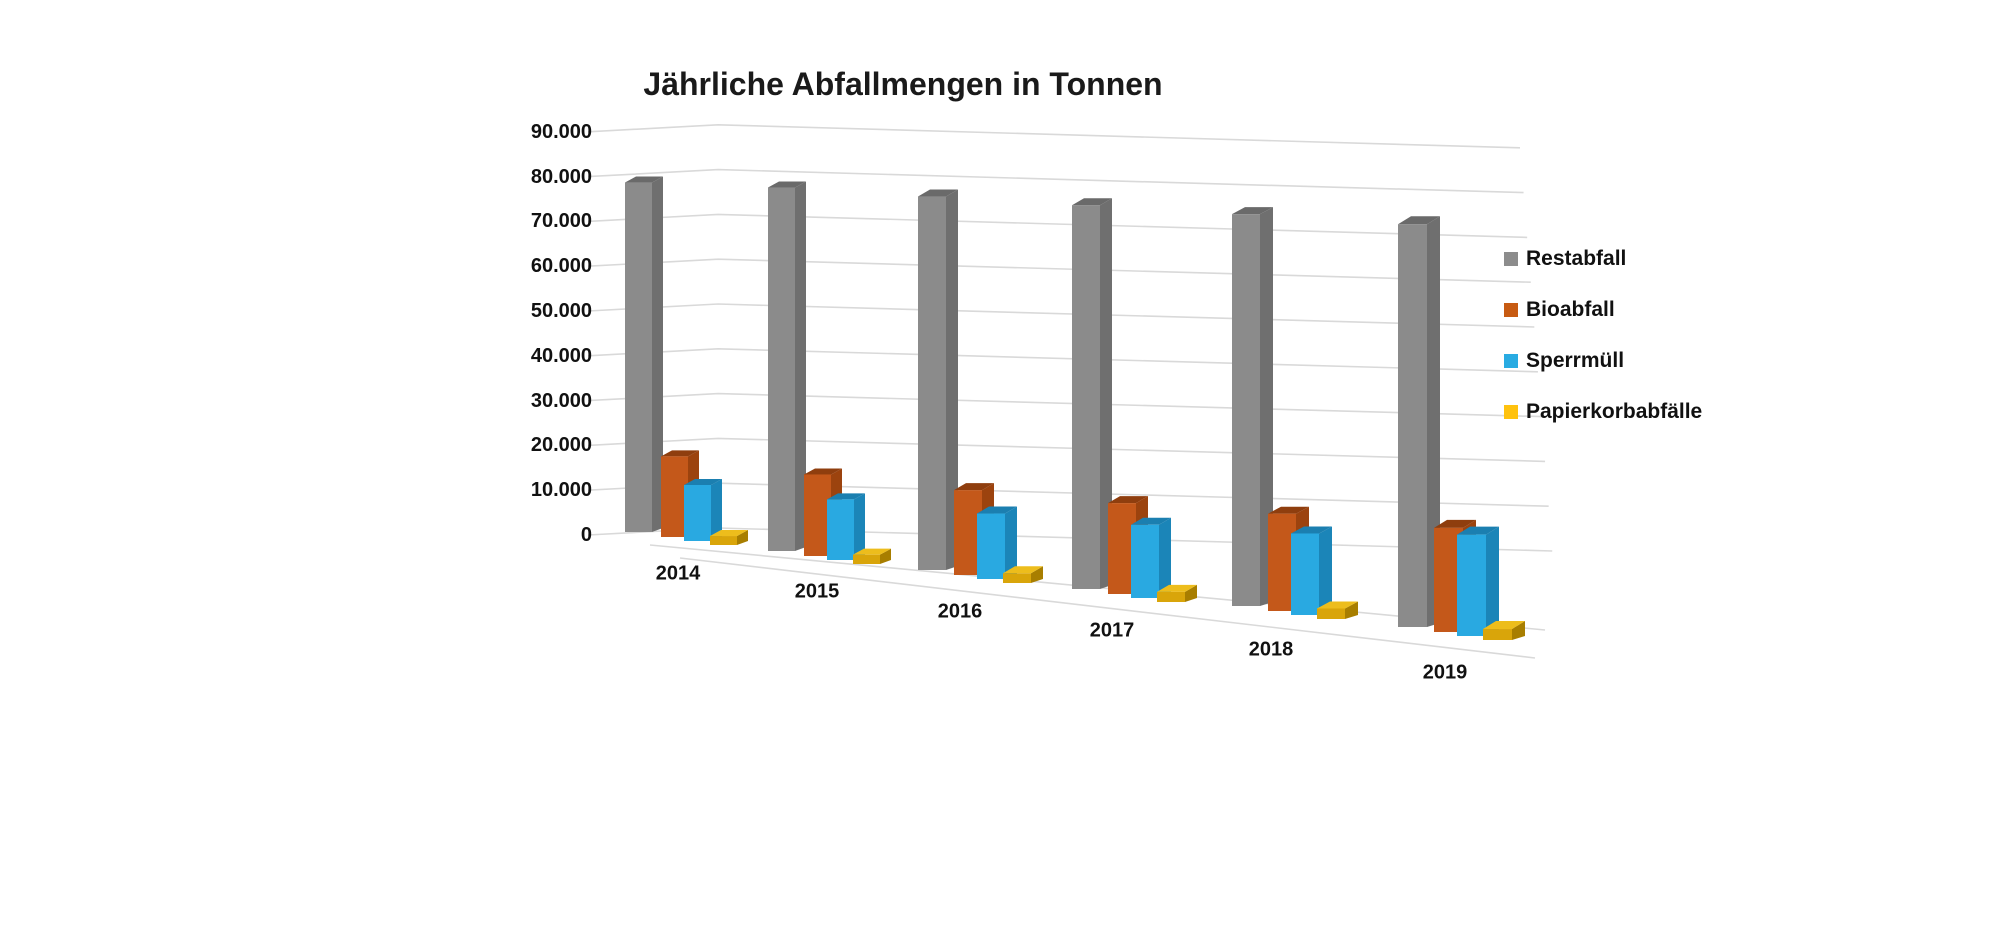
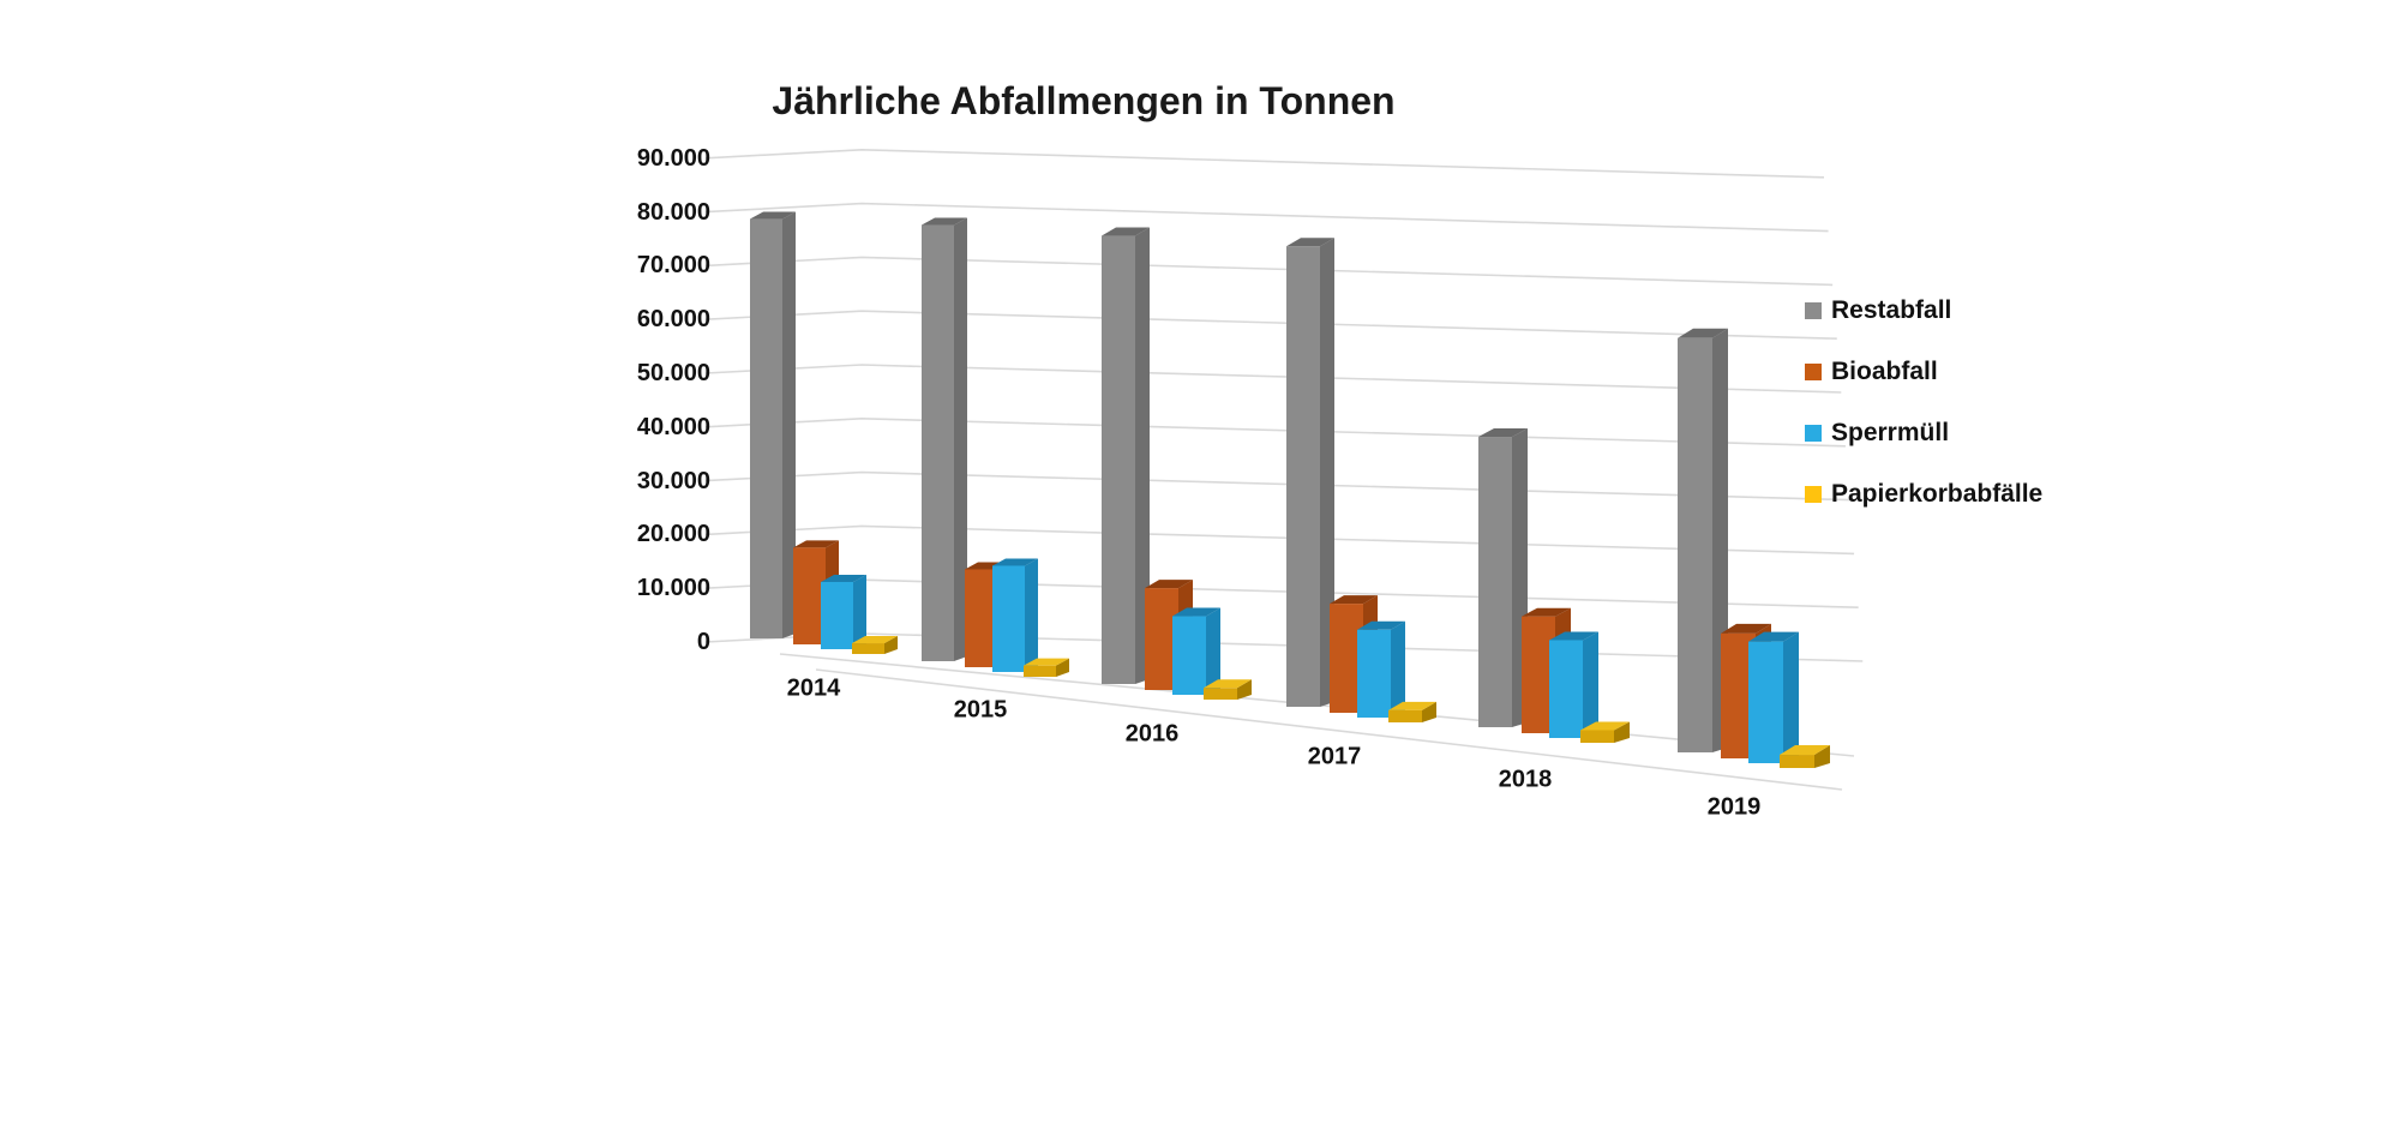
Sperrmüll/2015: 13000 -> 19000
Restabfall/2018: 74000 -> 46000
Restabfall/2019: 74000 -> 63000
